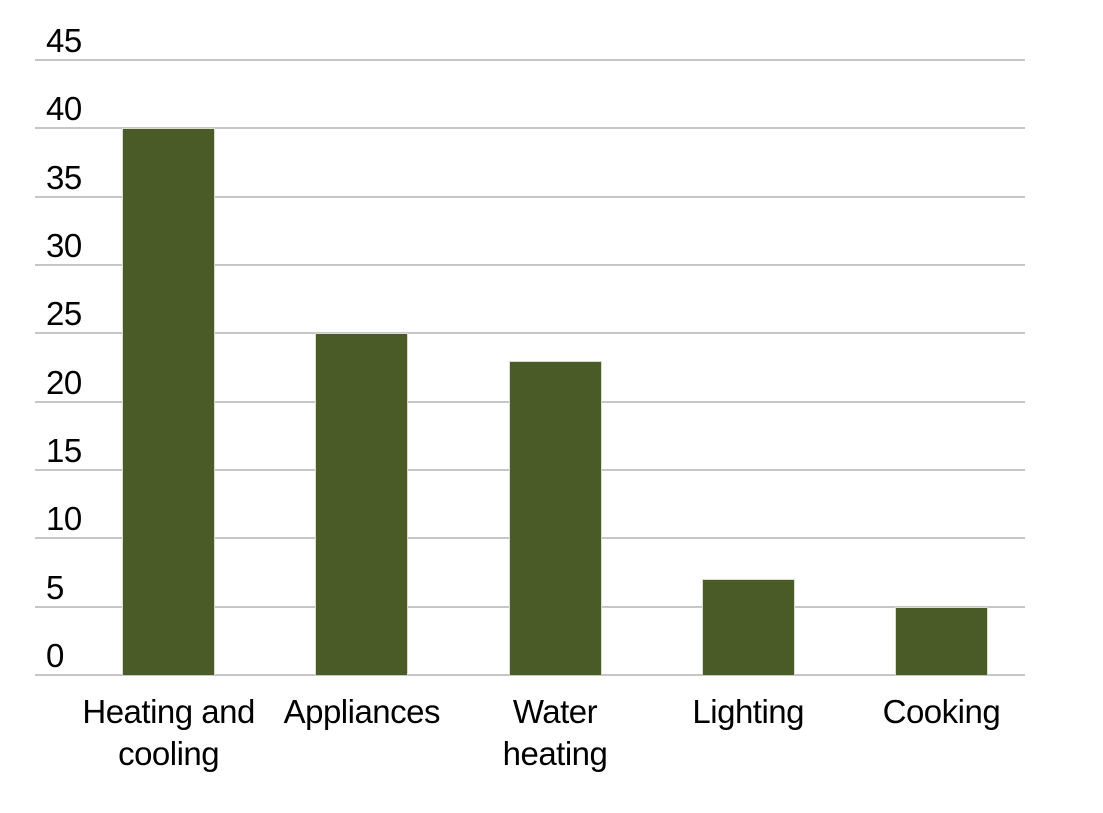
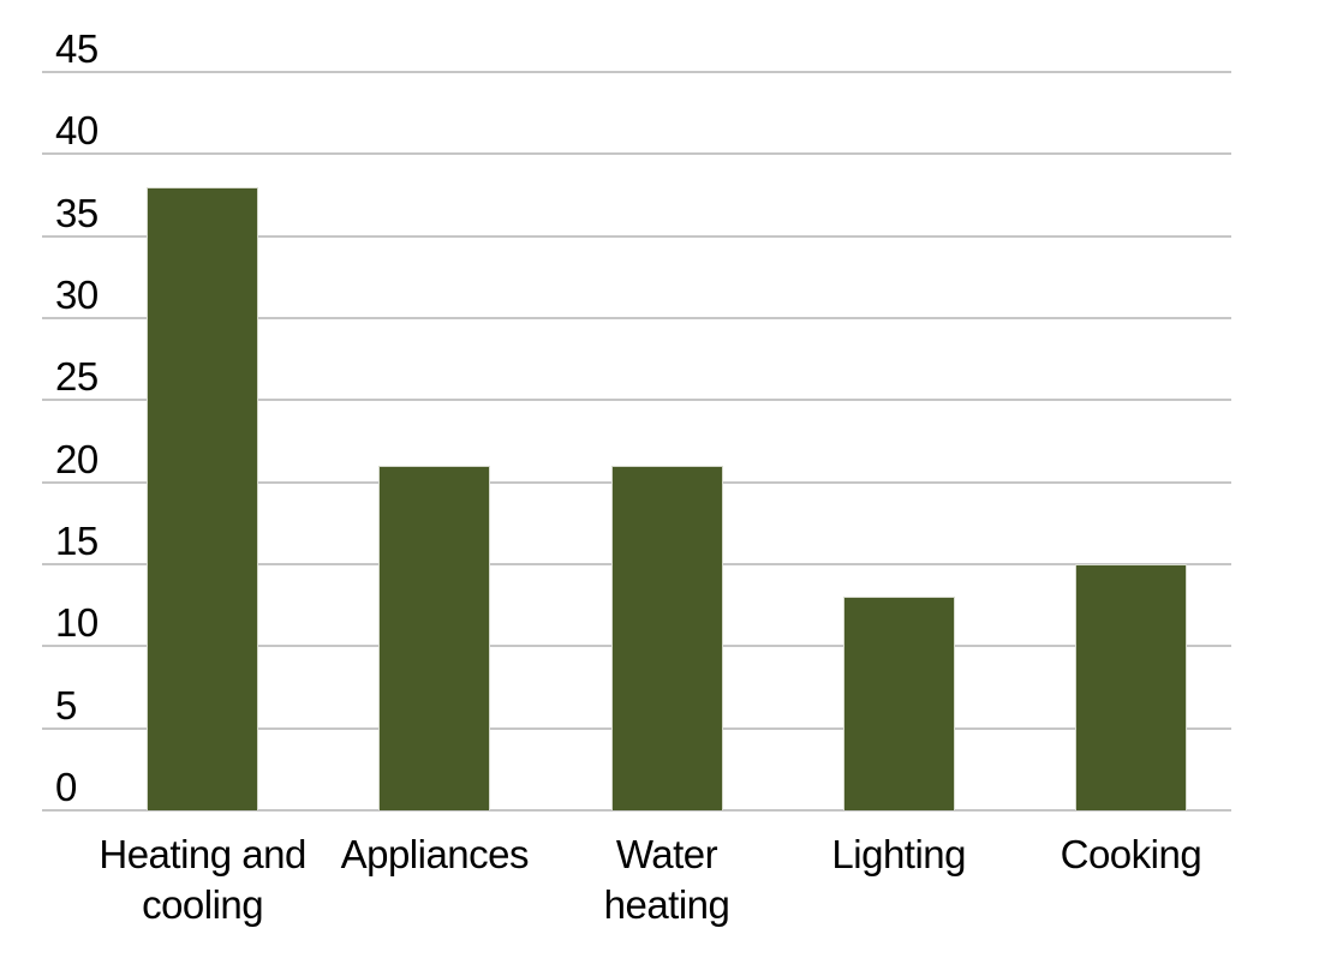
Heating and cooling: 40 -> 38
Appliances: 25 -> 21
Water heating: 23 -> 21
Lighting: 7 -> 13
Cooking: 5 -> 15
